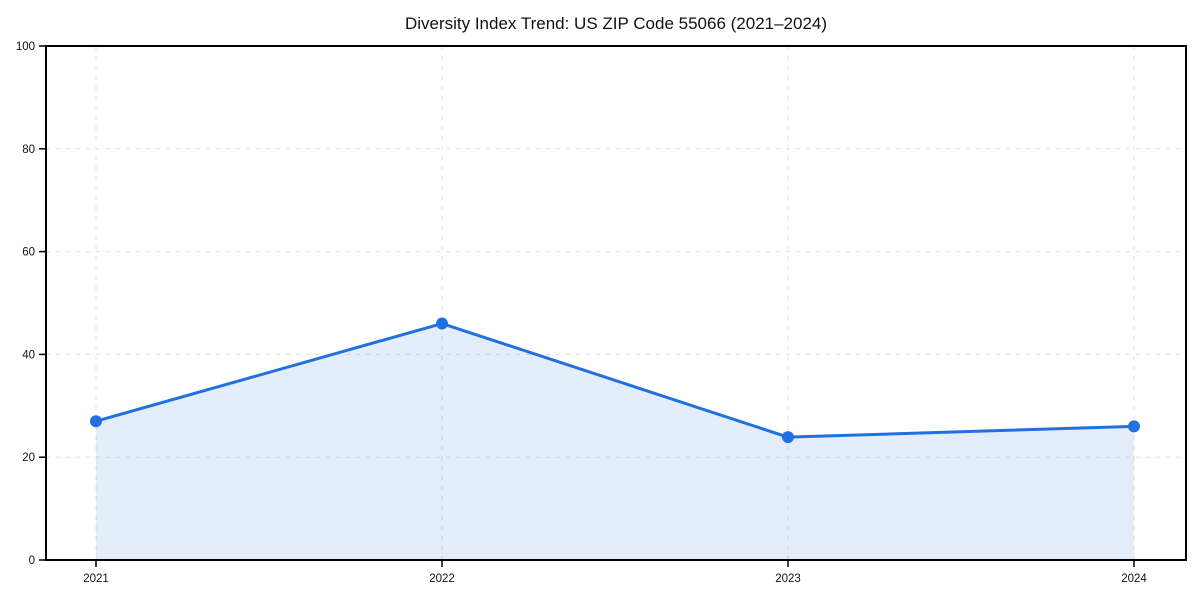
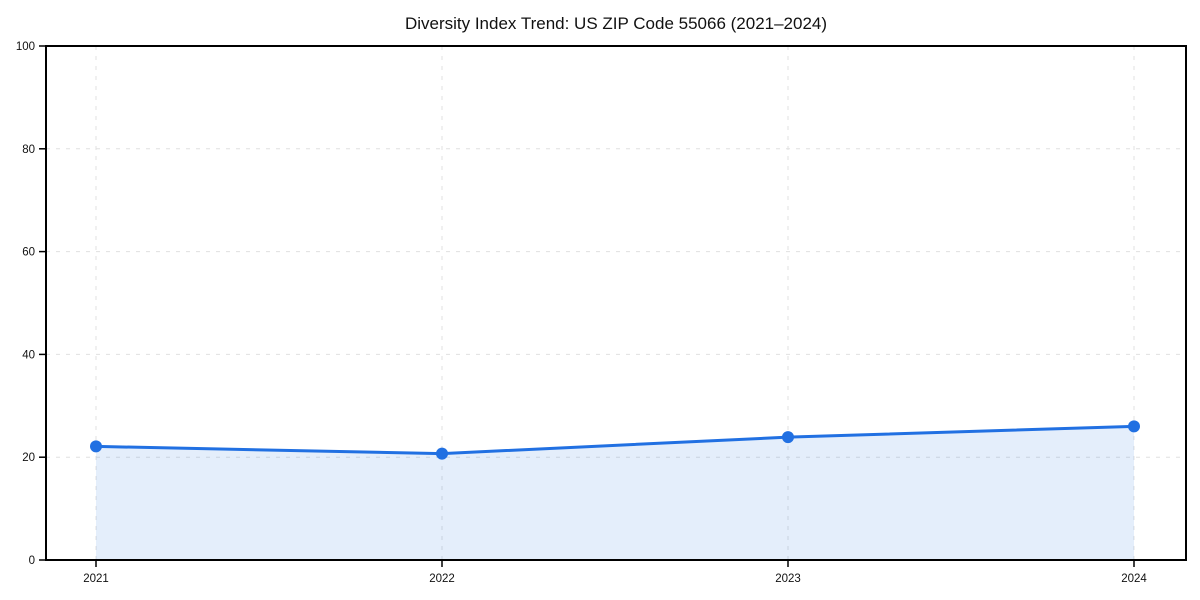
2021: 27 -> 22
2022: 46 -> 21
